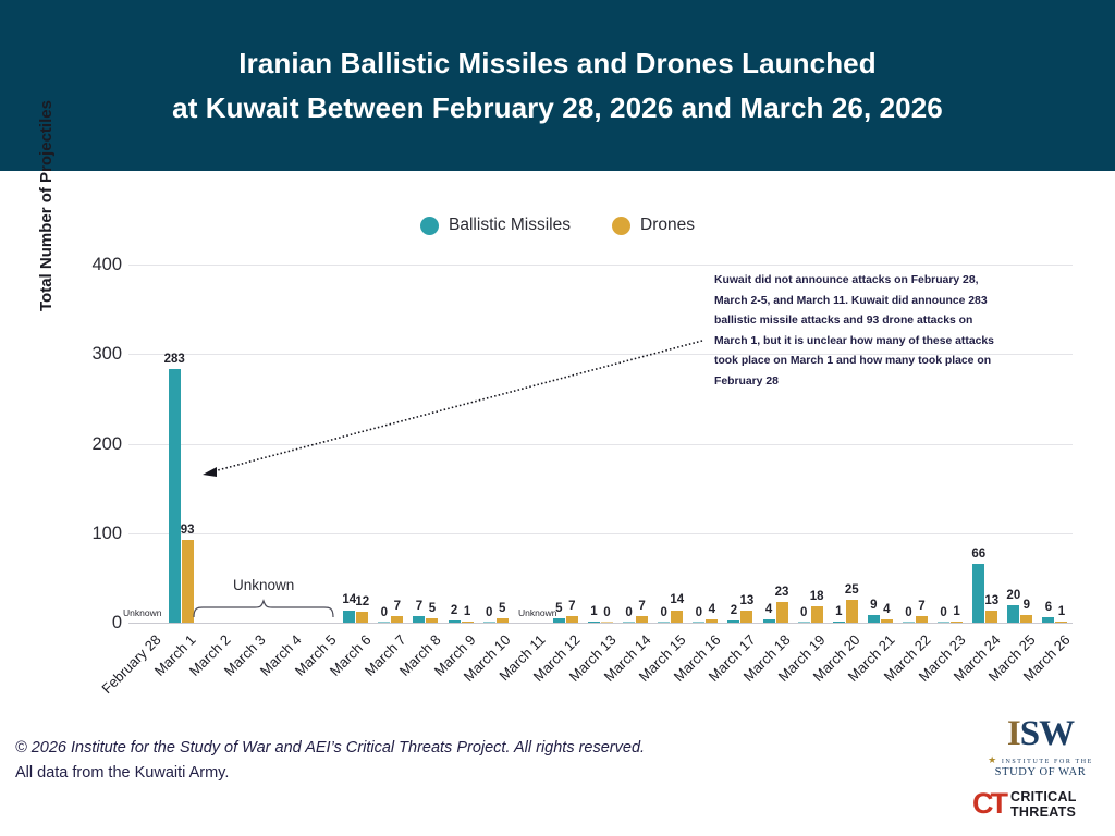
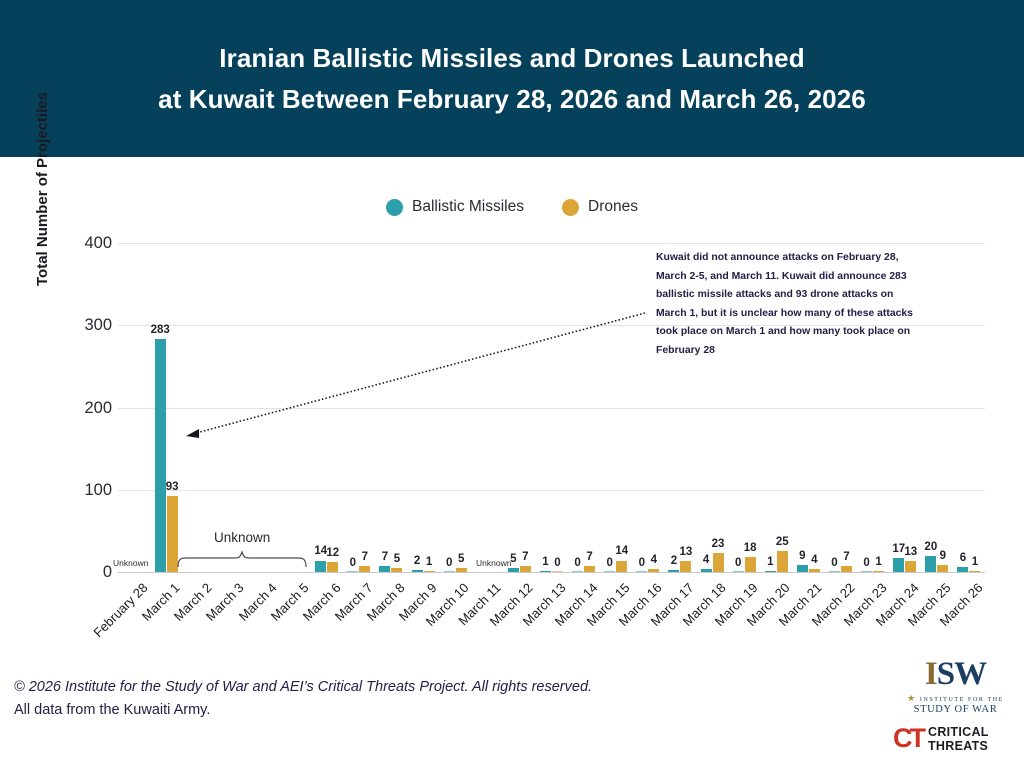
Ballistic Missiles/March 24: 66 -> 17
